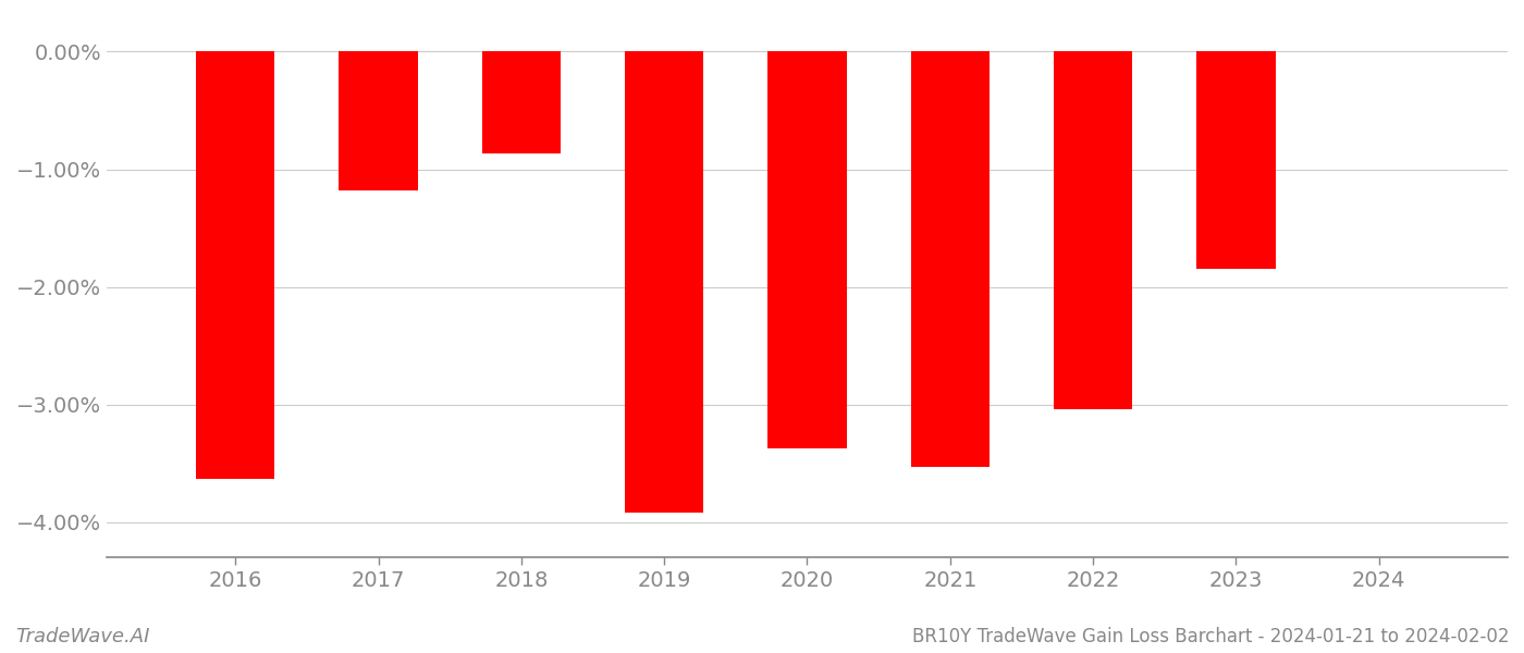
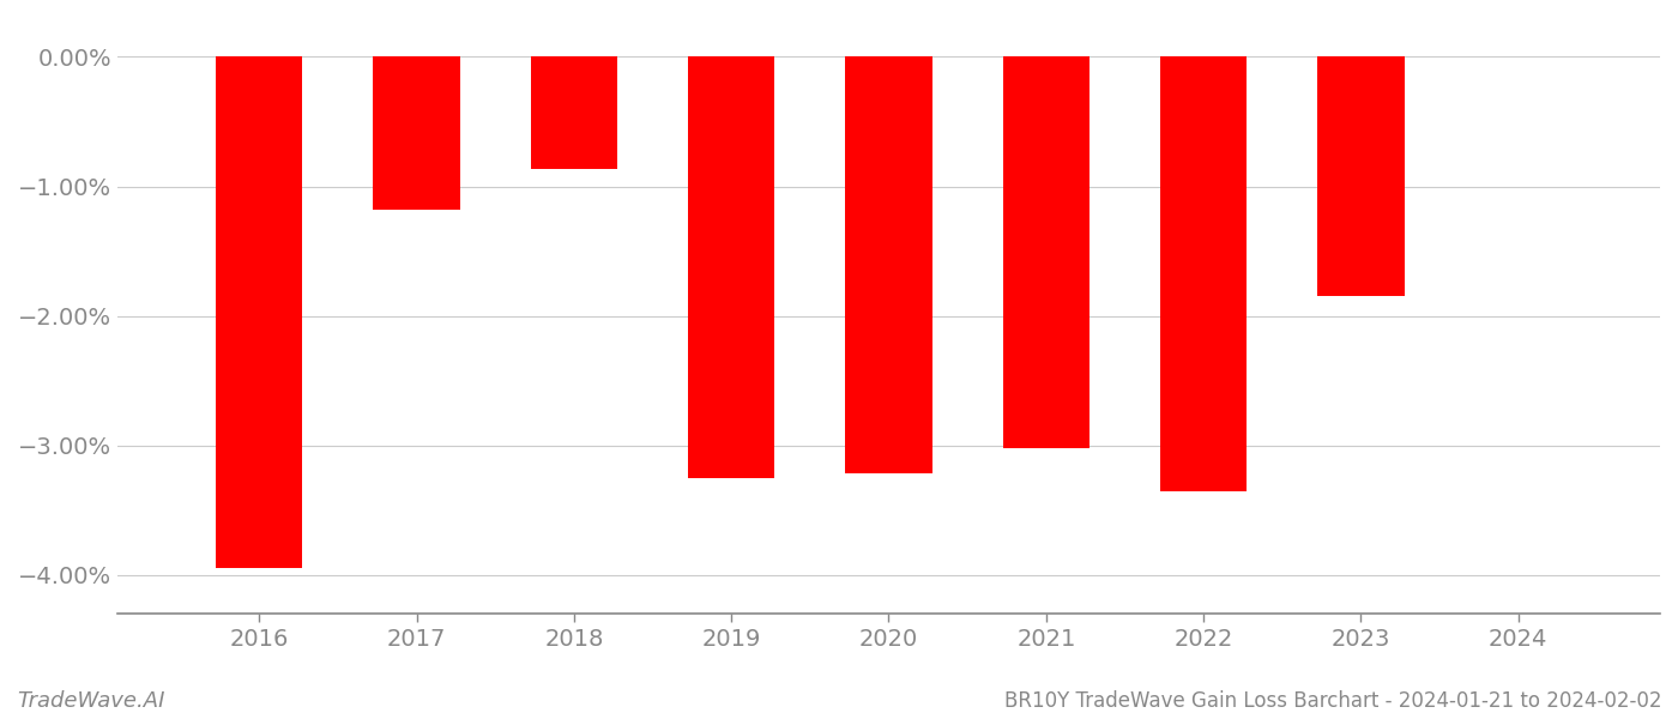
2016: -3.63% -> -3.95%
2019: -3.92% -> -3.25%
2020: -3.37% -> -3.22%
2021: -3.53% -> -3.02%
2022: -3.04% -> -3.35%
